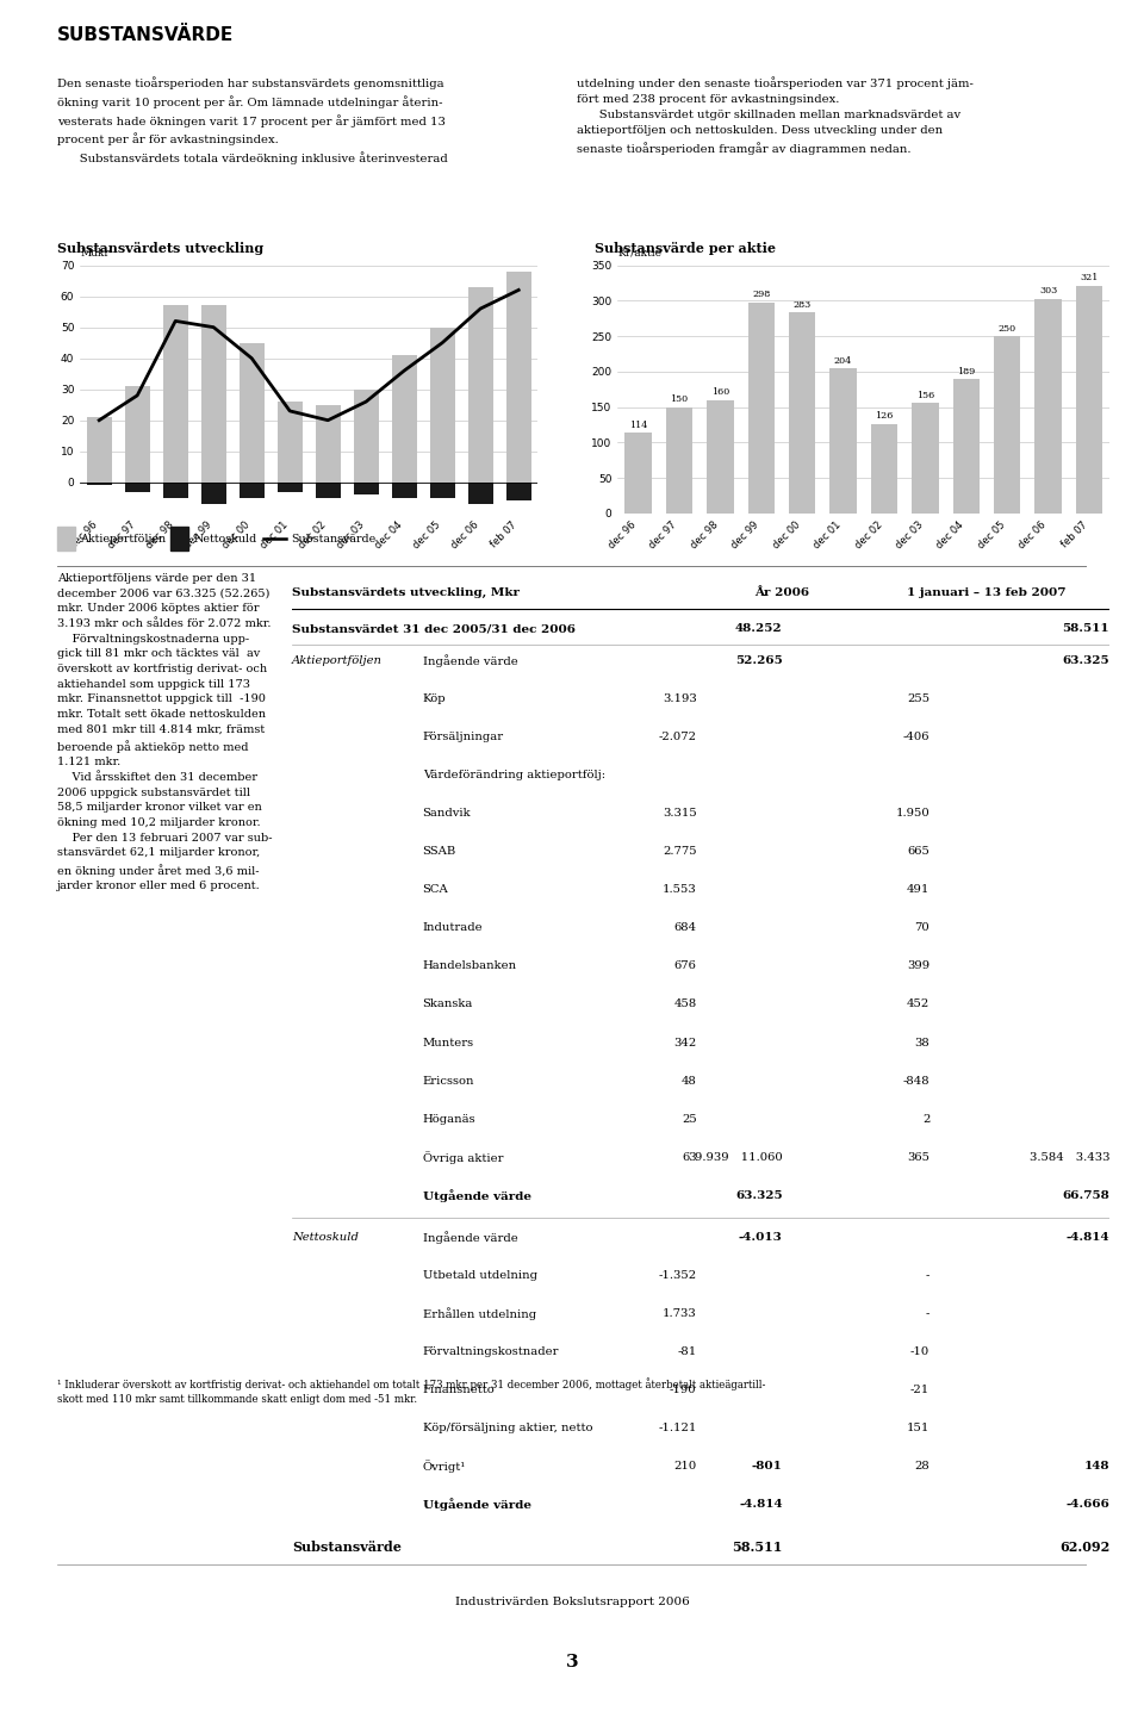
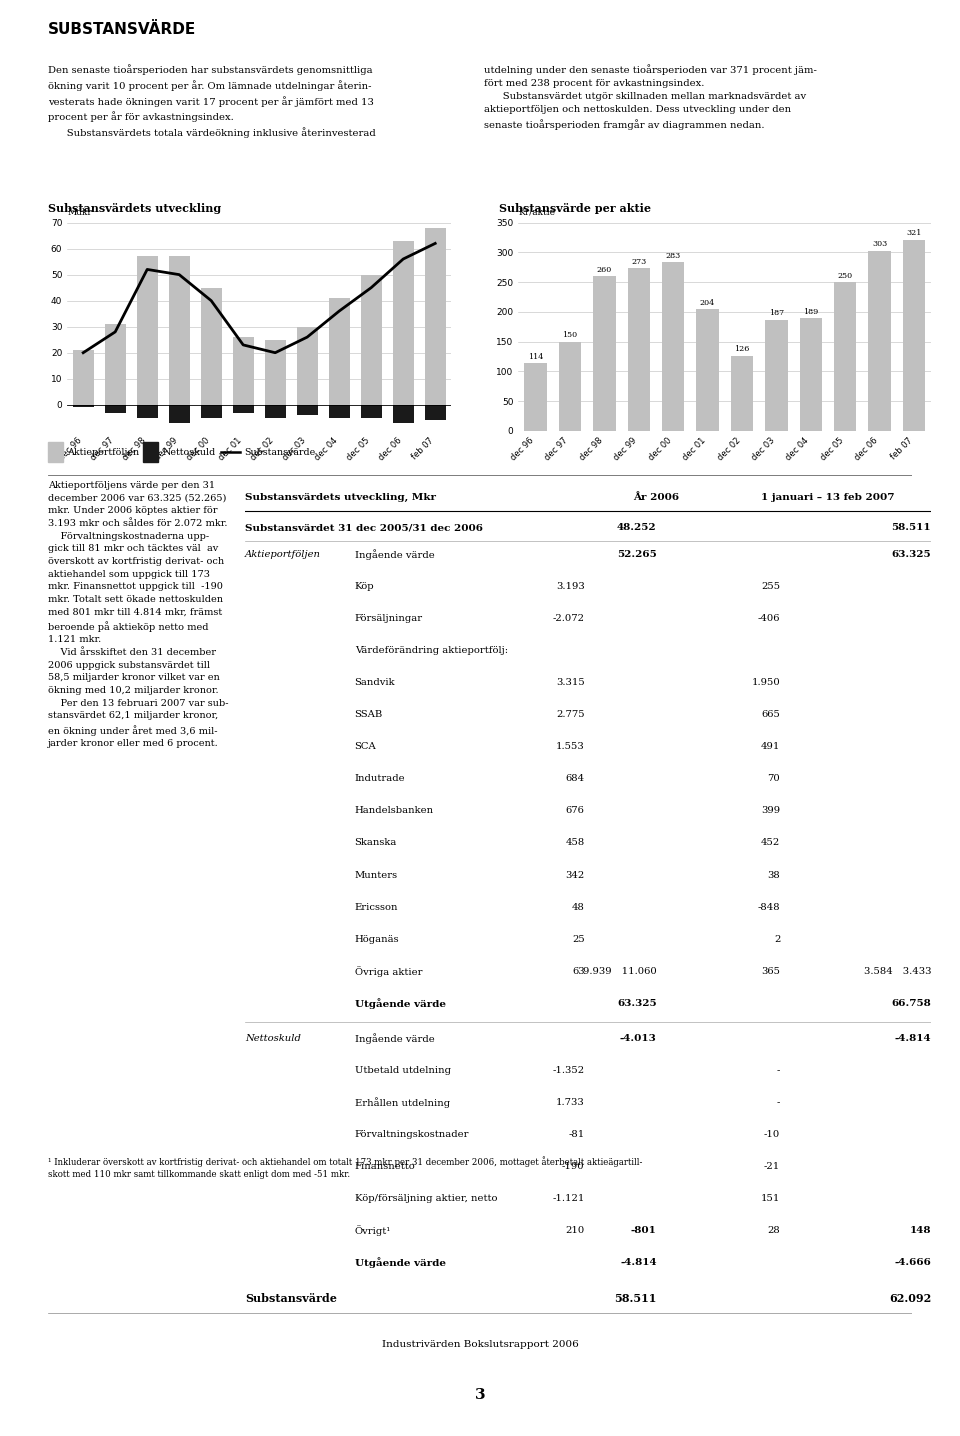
dec 98: 160 -> 260
dec 99: 298 -> 273
dec 03: 156 -> 187
